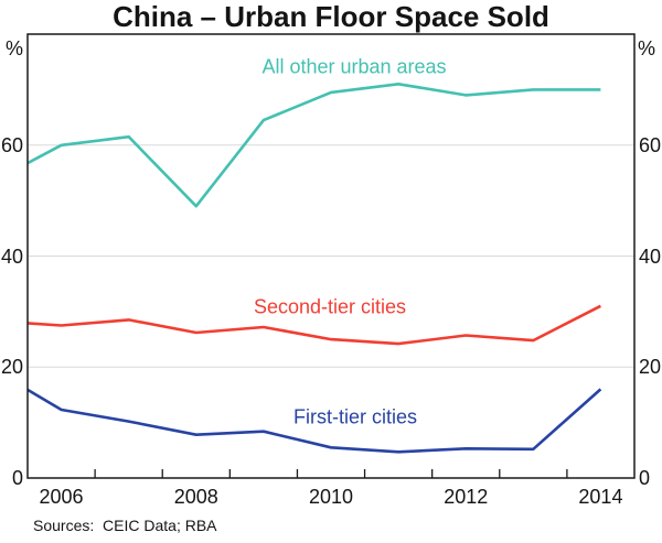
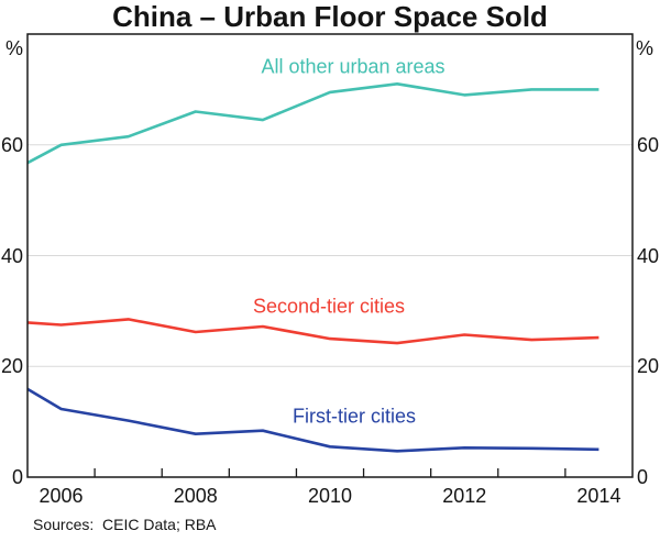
All other urban areas/2008: 49 -> 66
Second-tier cities/2014: 31 -> 25
First-tier cities/2014: 16 -> 5
